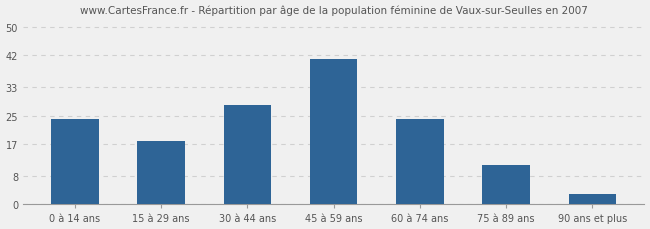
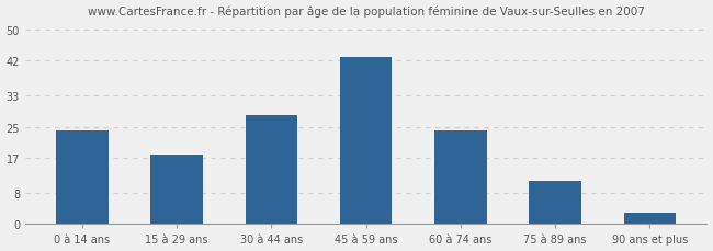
45 à 59 ans: 41 -> 43
